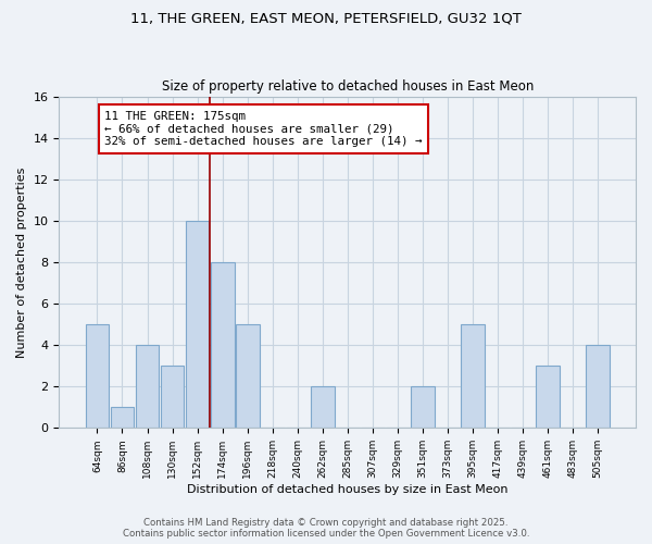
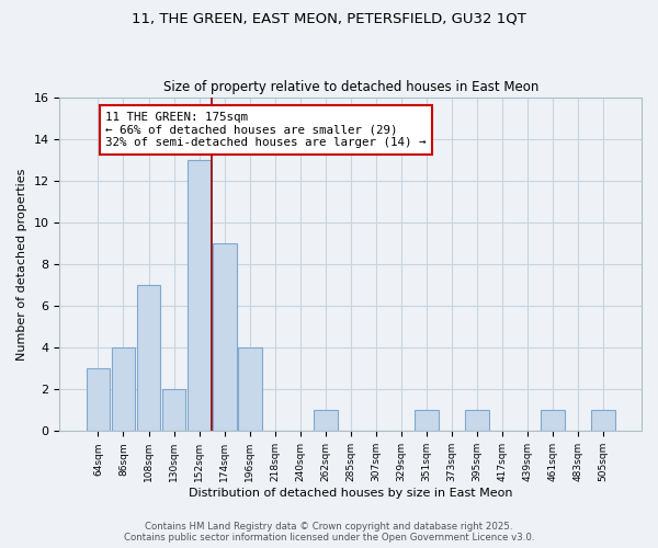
64sqm: 5 -> 3
86sqm: 1 -> 4
108sqm: 4 -> 7
130sqm: 3 -> 2
152sqm: 10 -> 13
174sqm: 8 -> 9
196sqm: 5 -> 4
262sqm: 2 -> 1
351sqm: 2 -> 1
395sqm: 5 -> 1
461sqm: 3 -> 1
505sqm: 4 -> 1
